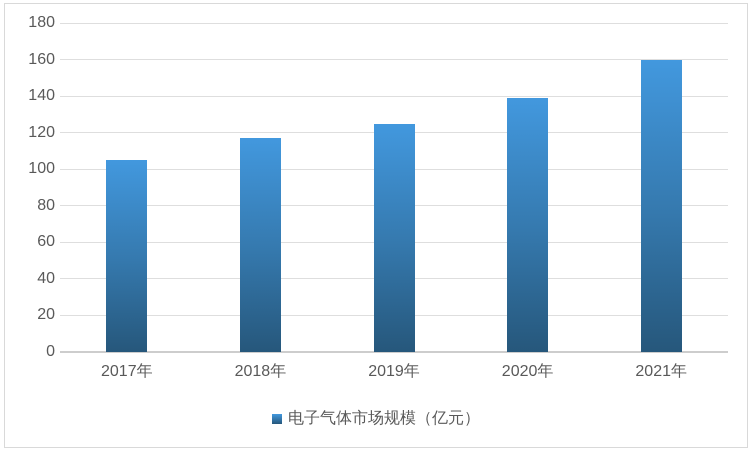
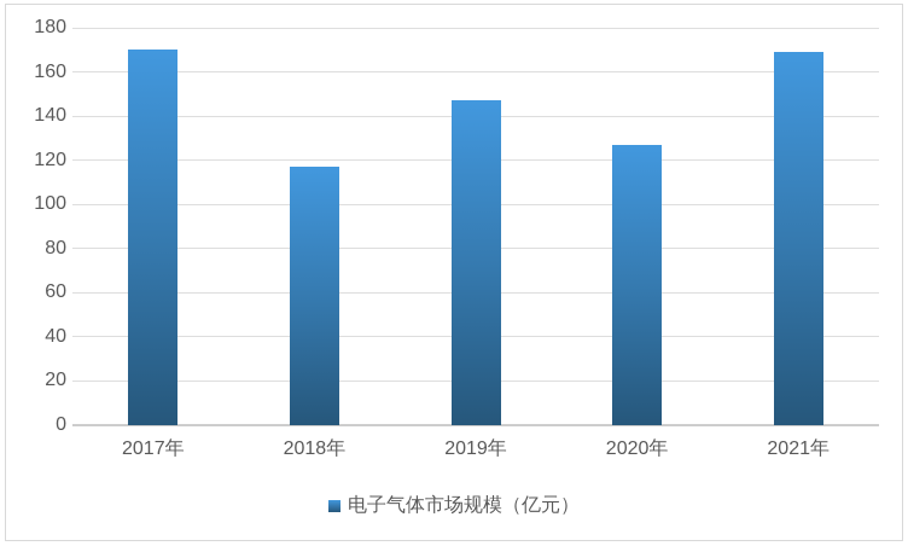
2017年: 105 -> 170
2019年: 125 -> 147
2020年: 139 -> 127
2021年: 160 -> 169
